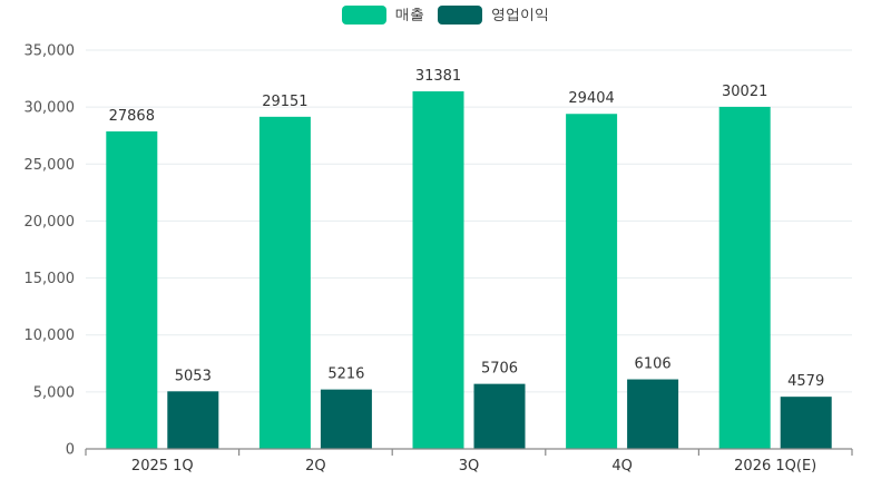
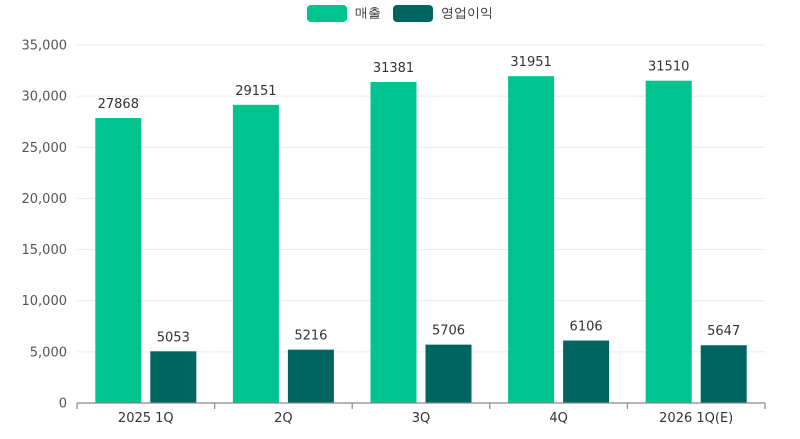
매출/4Q: 29404 -> 31951
매출/2026 1Q(E): 30021 -> 31510
영업이익/2026 1Q(E): 4579 -> 5647
